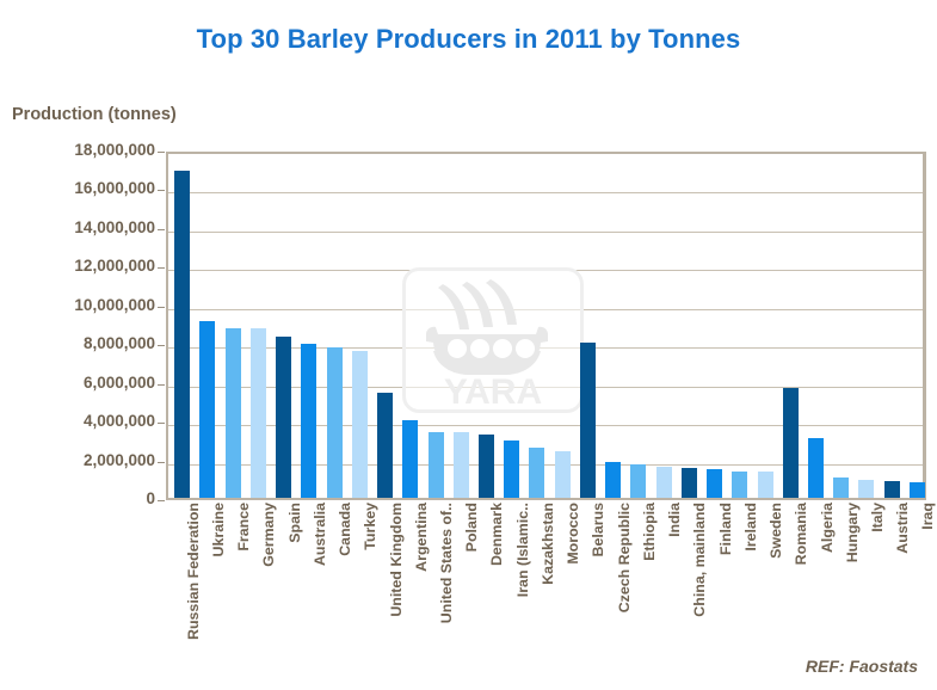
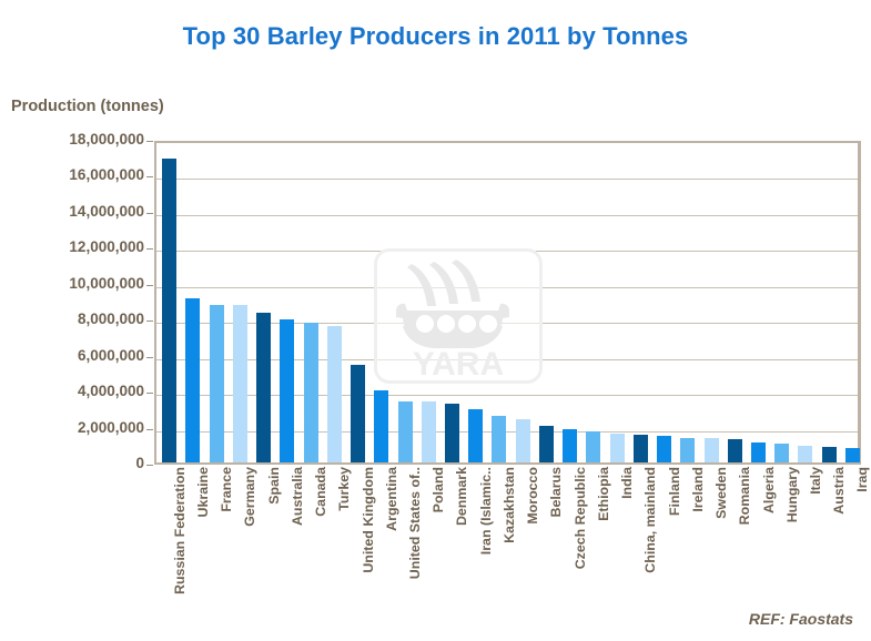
Belarus: 8000000 -> 2000000
Romania: 5700000 -> 1300000
Algeria: 3100000 -> 1100000
